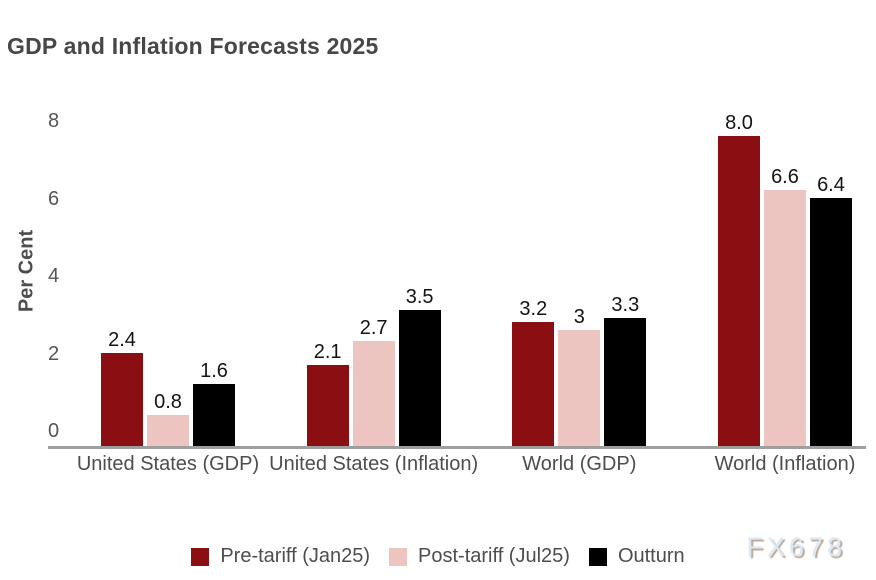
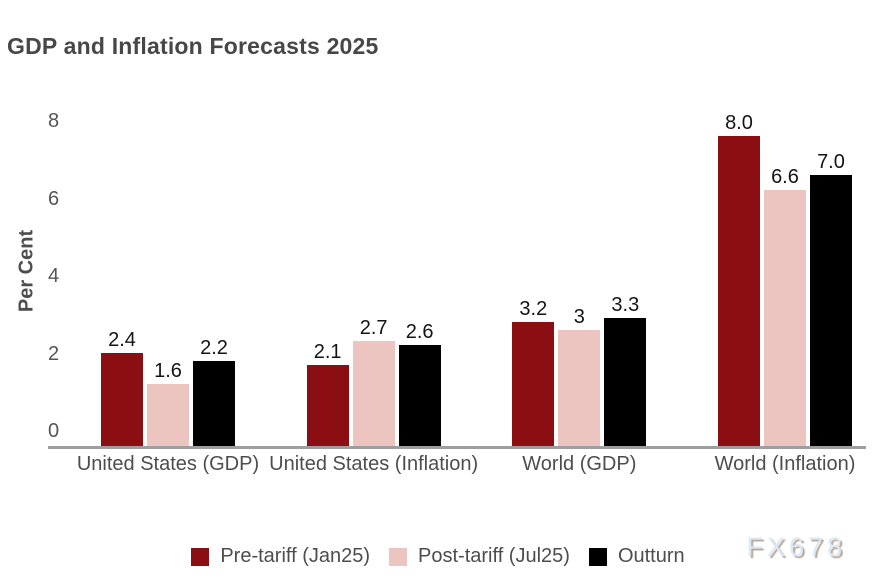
Post-tariff (Jul25)/United States (GDP): 0.8 -> 1.6
Outturn/United States (GDP): 1.6 -> 2.2
Outturn/United States (Inflation): 3.5 -> 2.6
Outturn/World (Inflation): 6.4 -> 7.0
